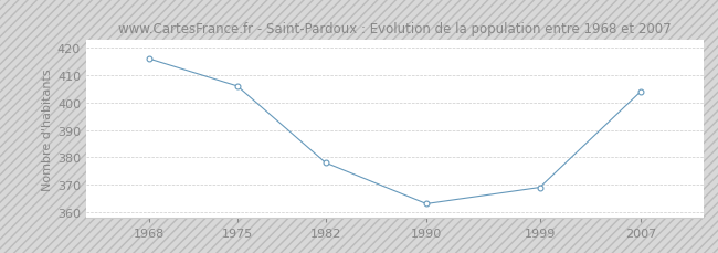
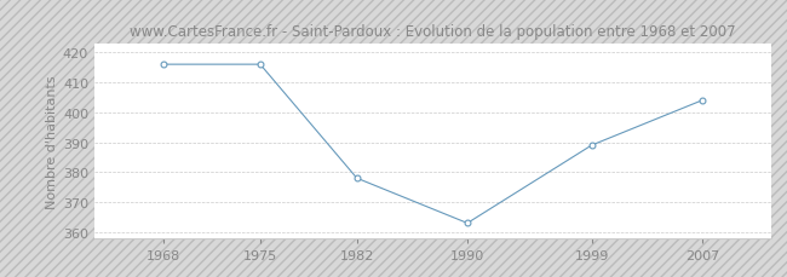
1975: 406 -> 416
1999: 369 -> 389
